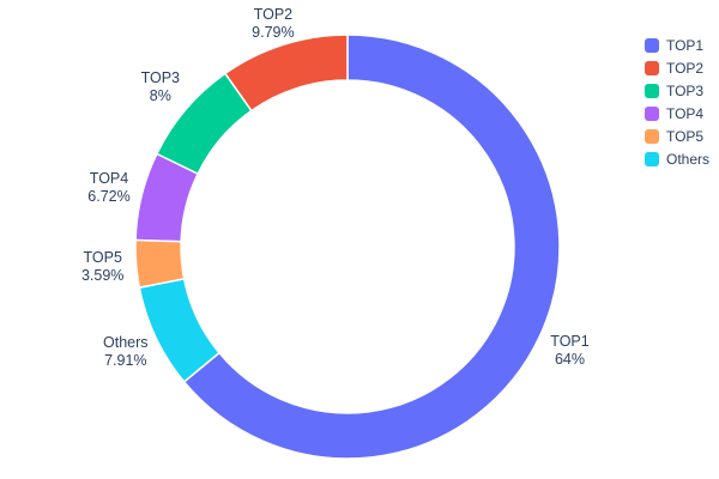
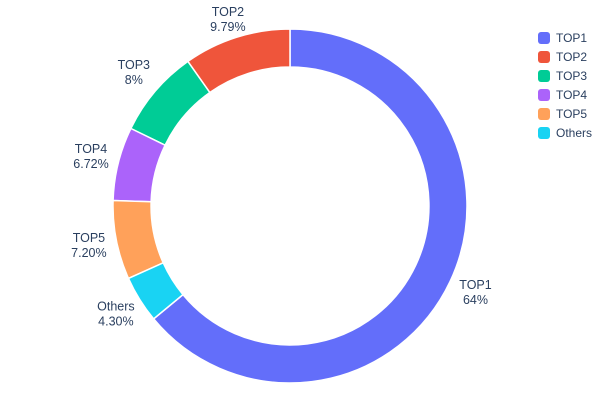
TOP5: 3.59% -> 7.20%
Others: 7.91% -> 4.30%
